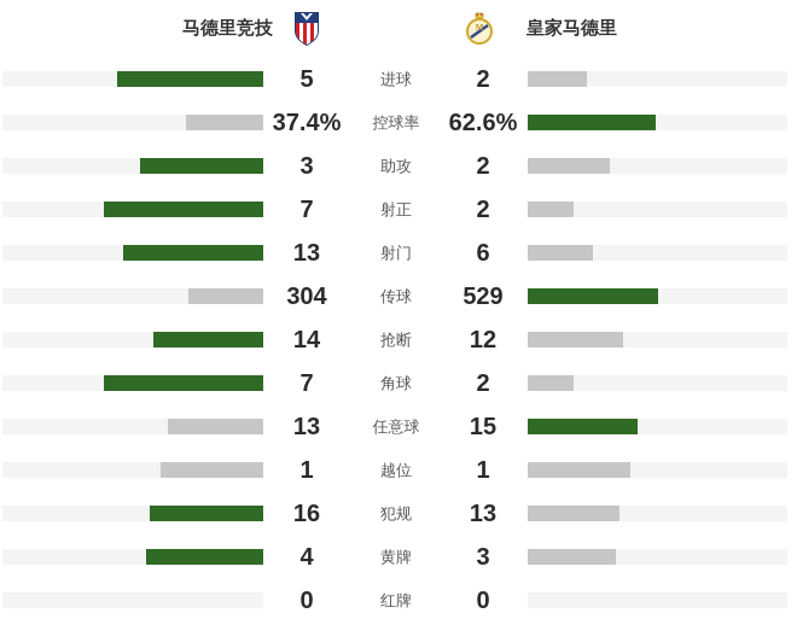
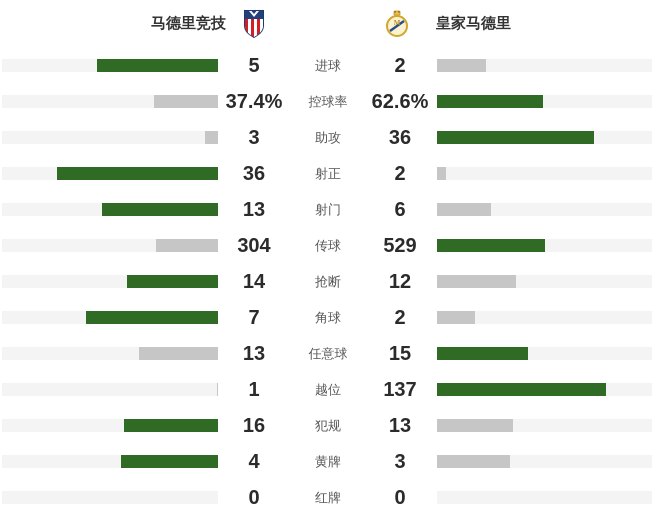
皇家马德里/助攻: 2 -> 36
马德里竞技/射正: 7 -> 36
皇家马德里/越位: 1 -> 137
